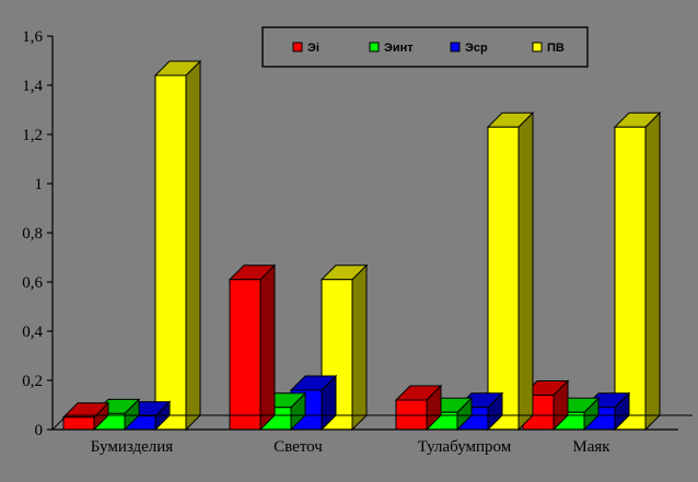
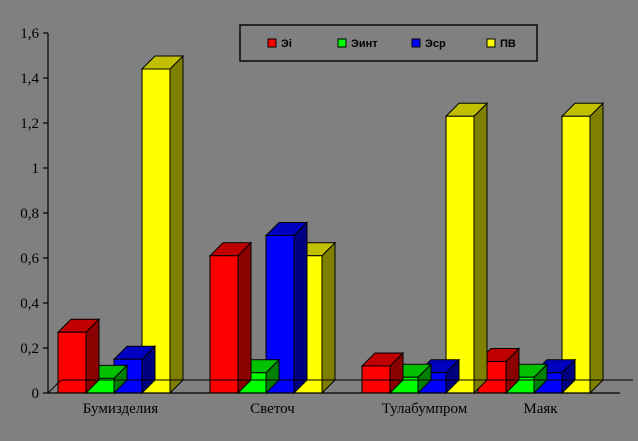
Эi/Бумизделия: 0,05 -> 0,27
Эср/Бумизделия: 0,06 -> 0,15
Эср/Светоч: 0,16 -> 0,70
